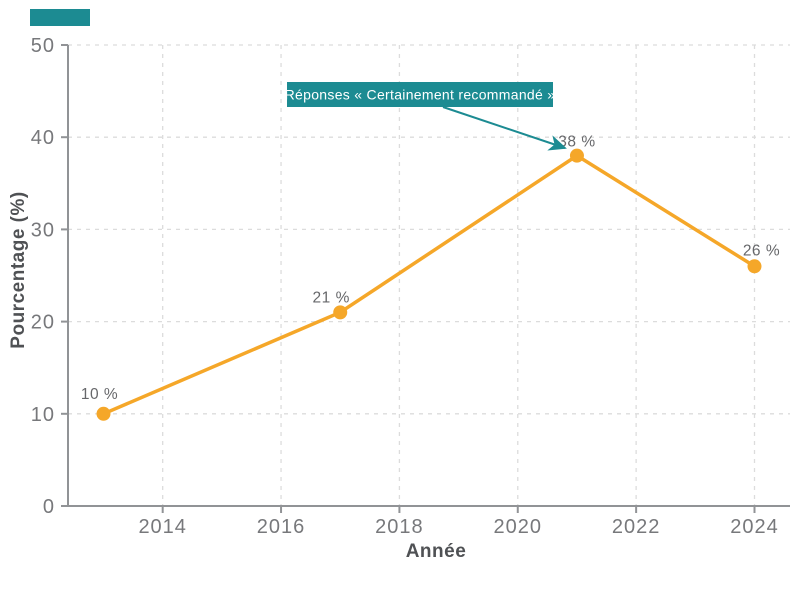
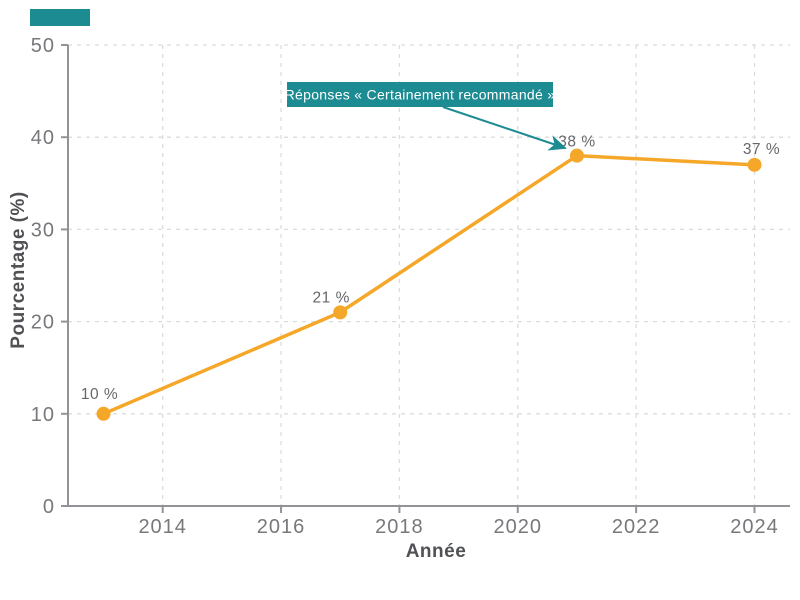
2024: 26 -> 37
